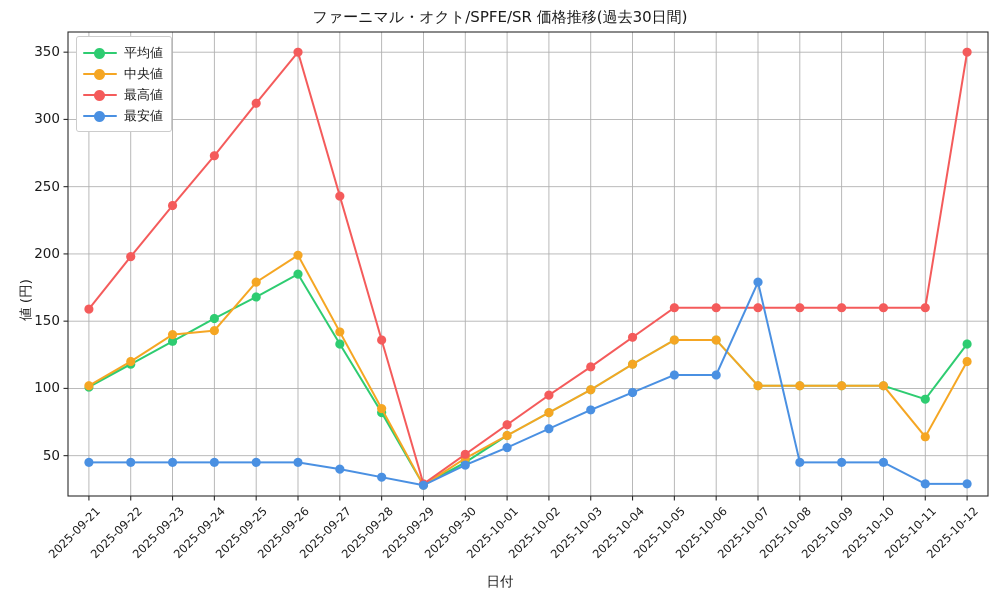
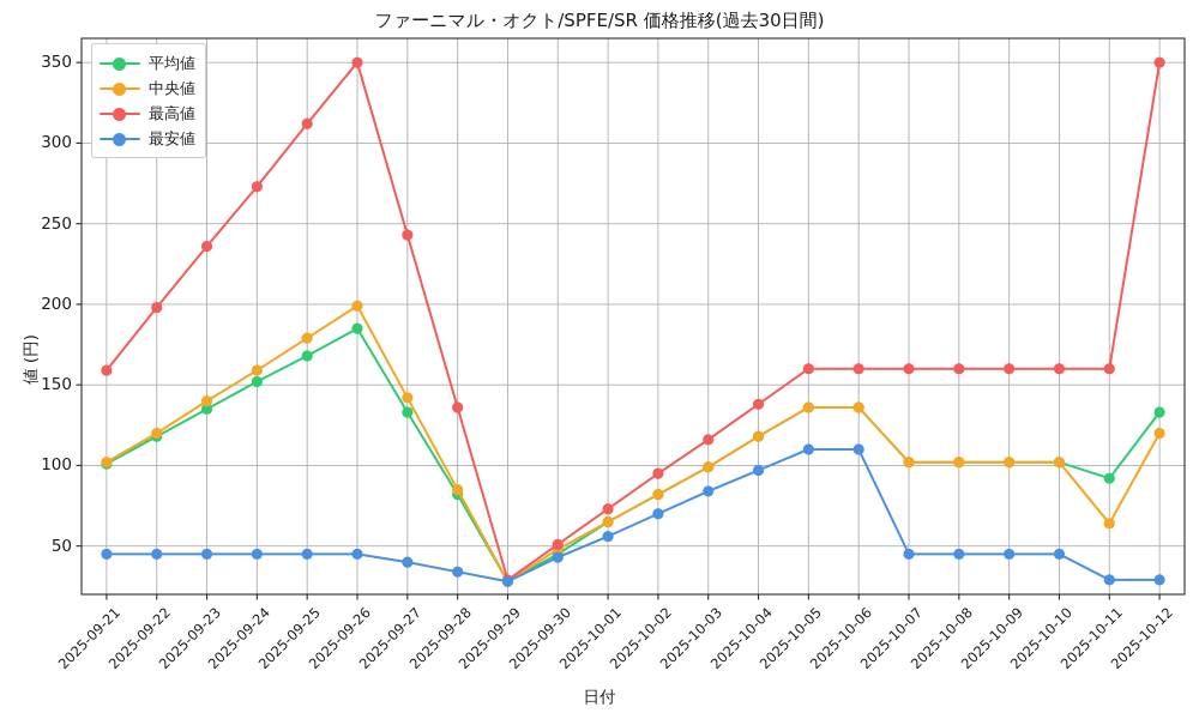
中央値/2025-09-24: 143 -> 159
最安値/2025-10-07: 179 -> 45
